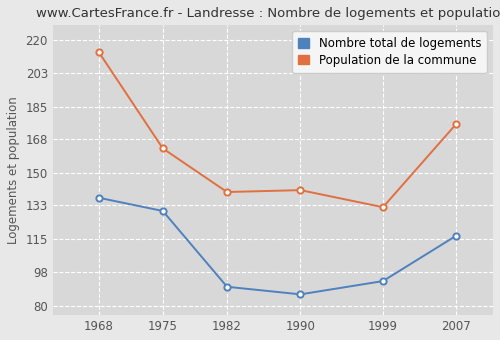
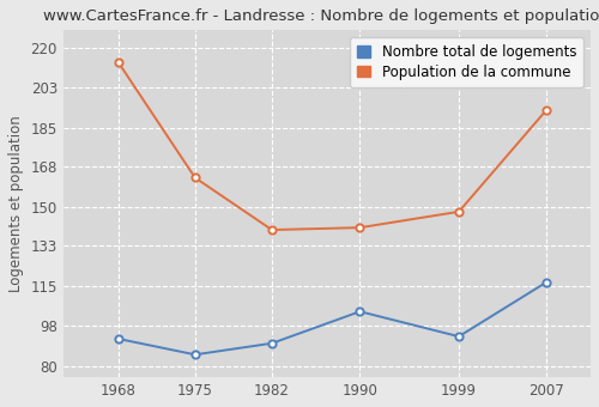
Nombre total de logements/1968: 137 -> 92
Nombre total de logements/1975: 130 -> 85
Nombre total de logements/1990: 86 -> 104
Population de la commune/1999: 132 -> 148
Population de la commune/2007: 176 -> 193
